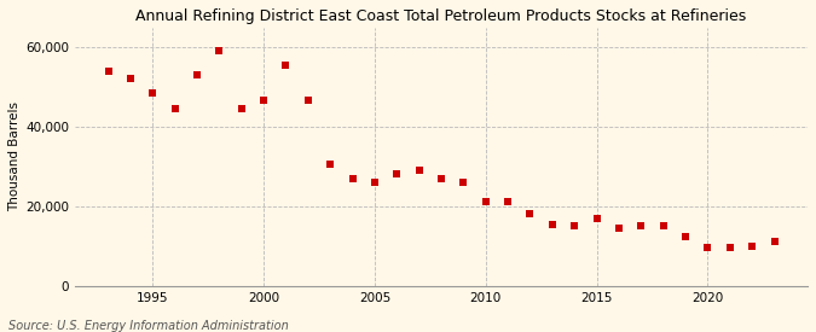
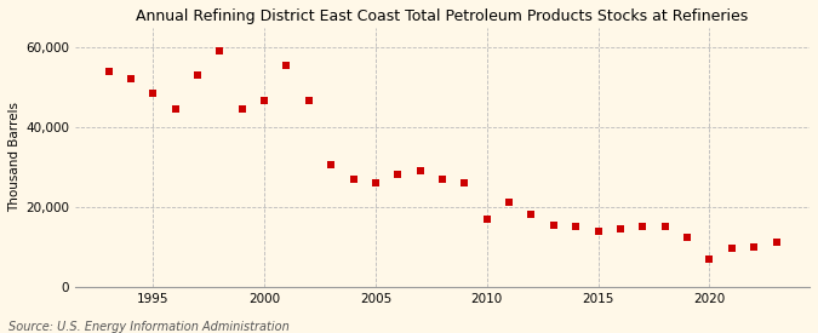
2010: 21,000 -> 17,000
2015: 17,000 -> 14,000
2020: 9,500 -> 7,000
